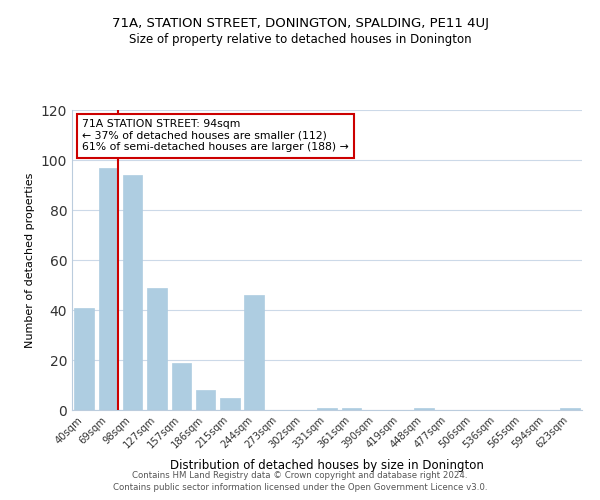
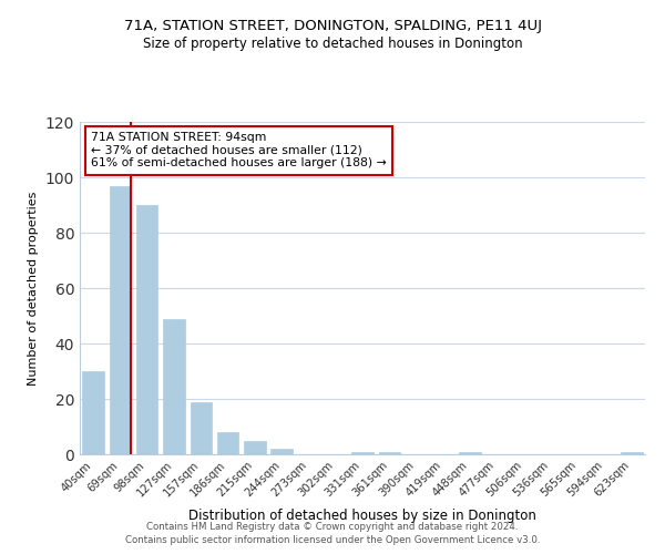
40sqm: 41 -> 30
98sqm: 94 -> 90
244sqm: 46 -> 2
